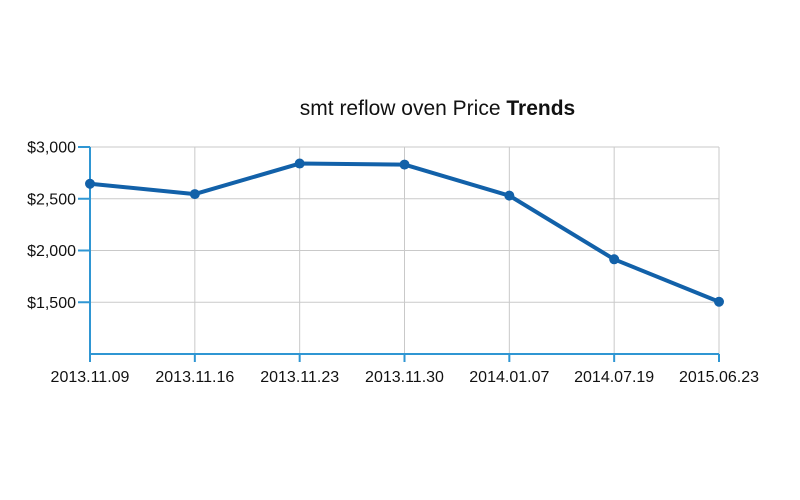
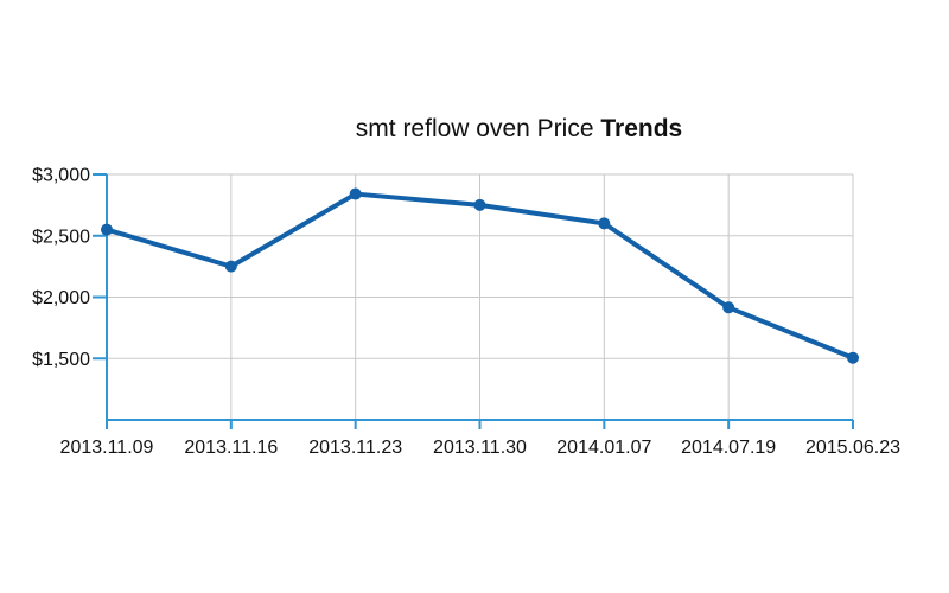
2013.11.09: $2640 -> $2550
2013.11.16: $2540 -> $2250
2013.11.30: $2830 -> $2750
2014.01.07: $2530 -> $2600
